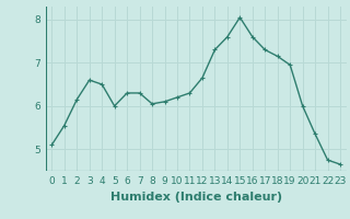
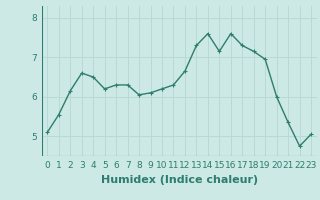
5: 6.00 -> 6.20
15: 8.05 -> 7.15
23: 4.65 -> 5.05
